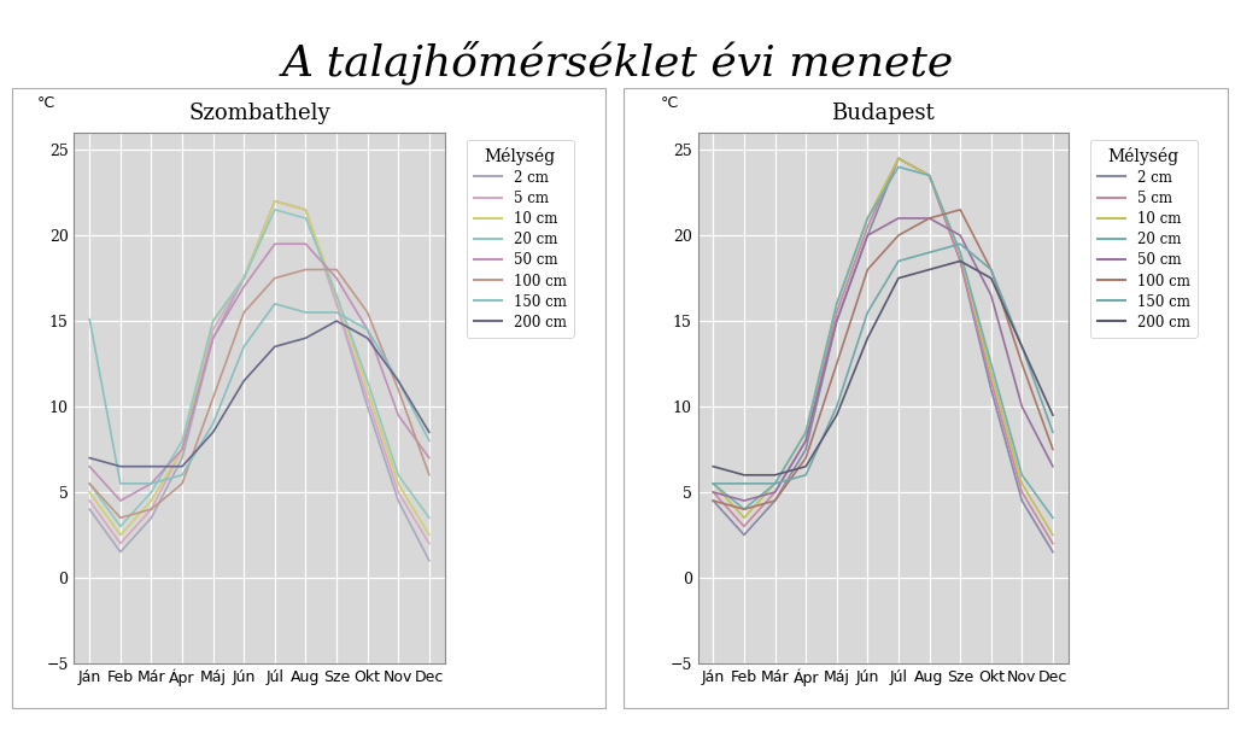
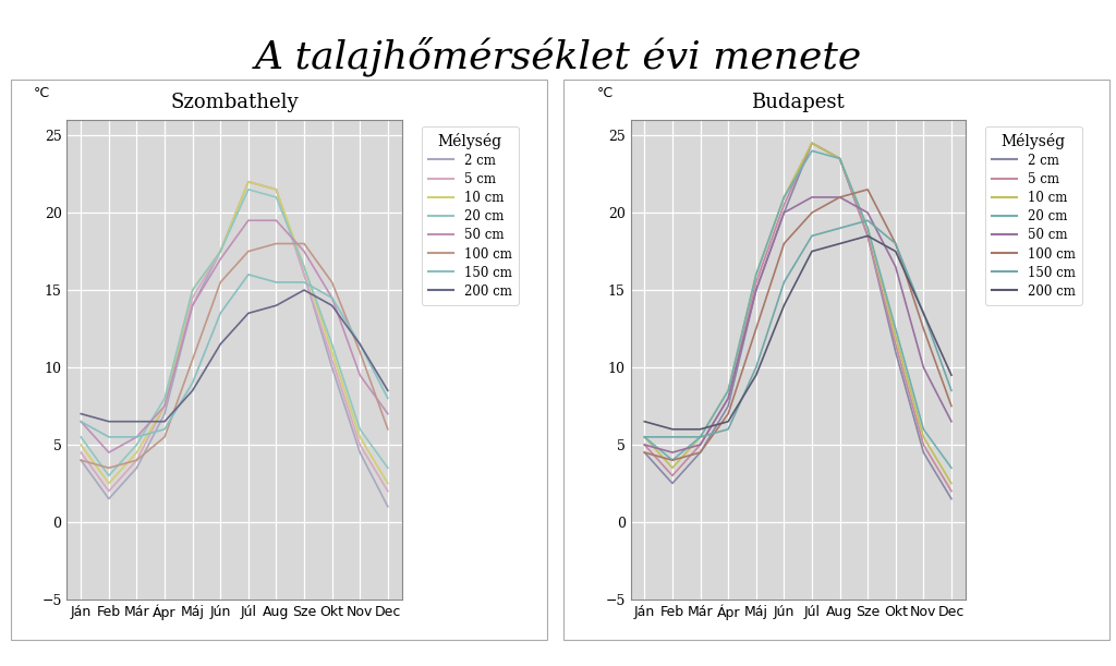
Szombathely/100 cm/Ján: 5.5 -> 4.0
Szombathely/150 cm/Ján: 15.1 -> 6.5
